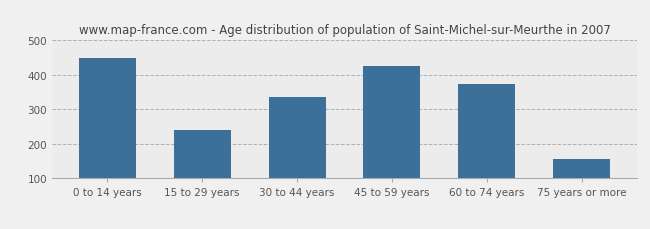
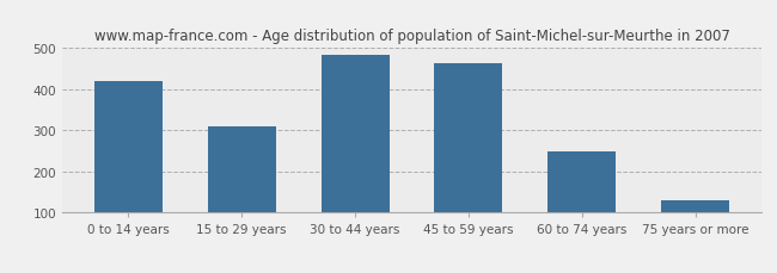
0 to 14 years: 450 -> 420
15 to 29 years: 240 -> 310
30 to 44 years: 335 -> 484
45 to 59 years: 425 -> 463
60 to 74 years: 375 -> 250
75 years or more: 155 -> 130
